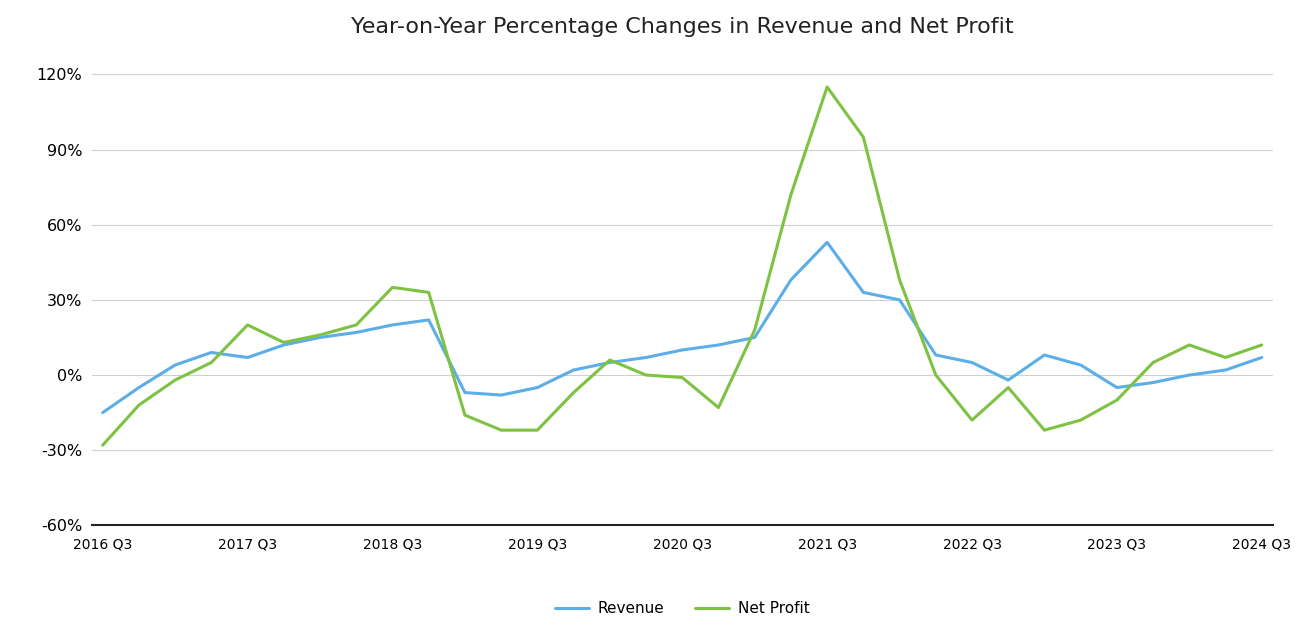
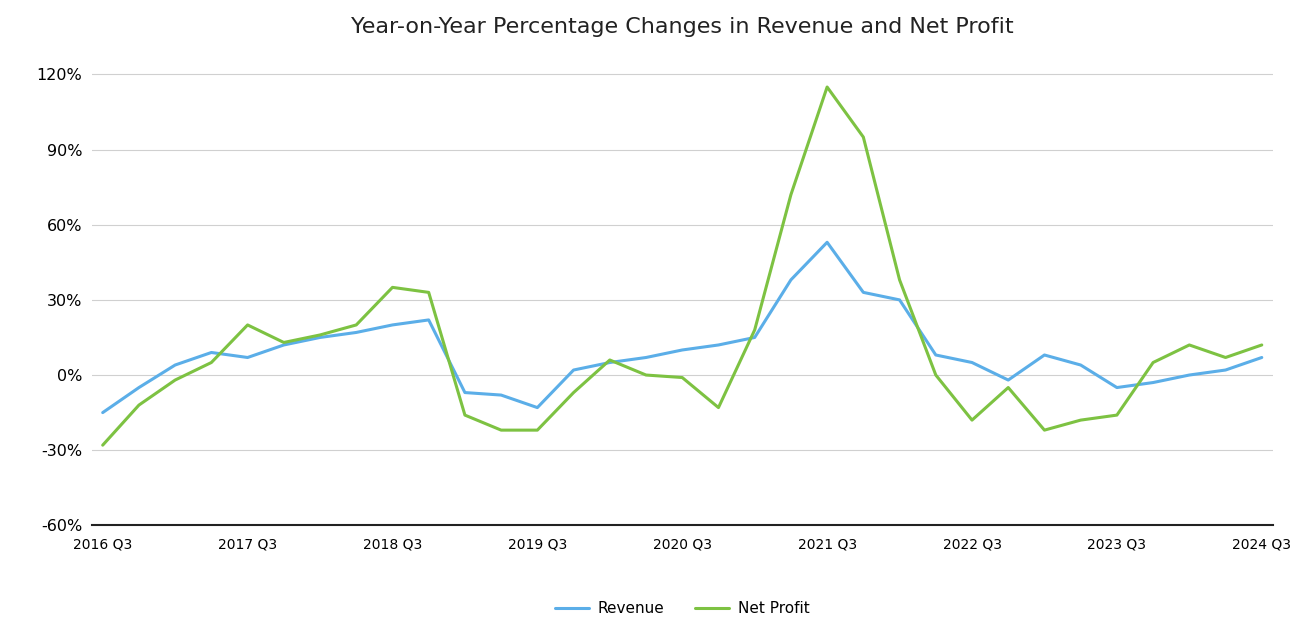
Revenue/2019 Q3: -5% -> -13%
Net Profit/2023 Q3: -10% -> -16%
